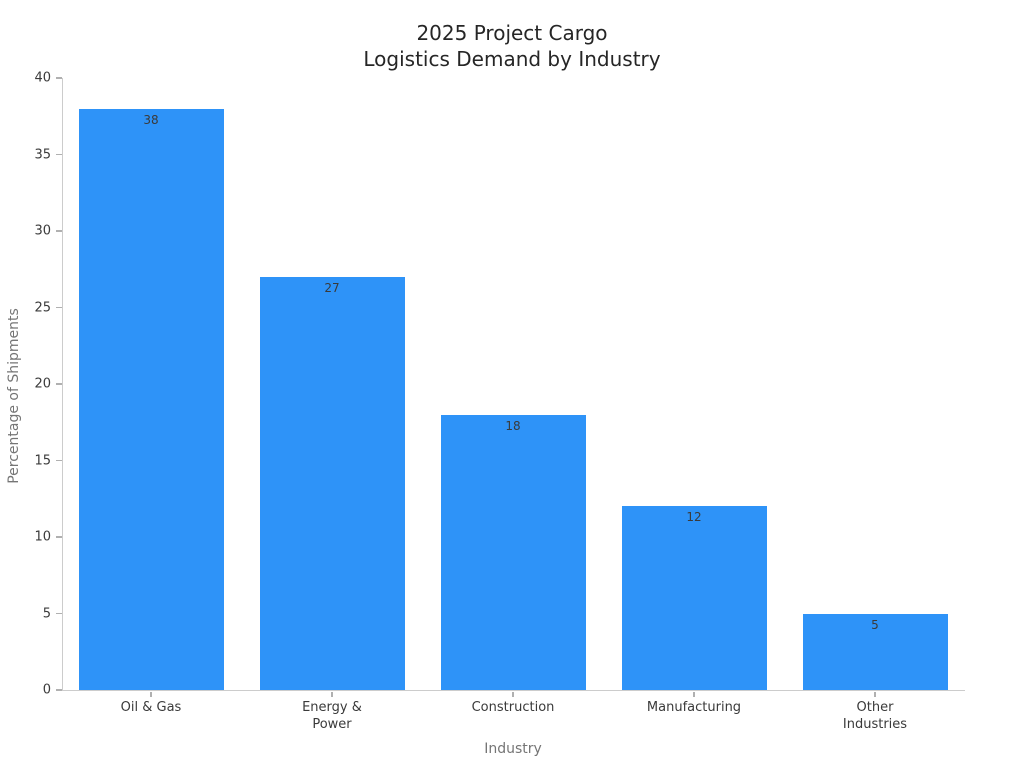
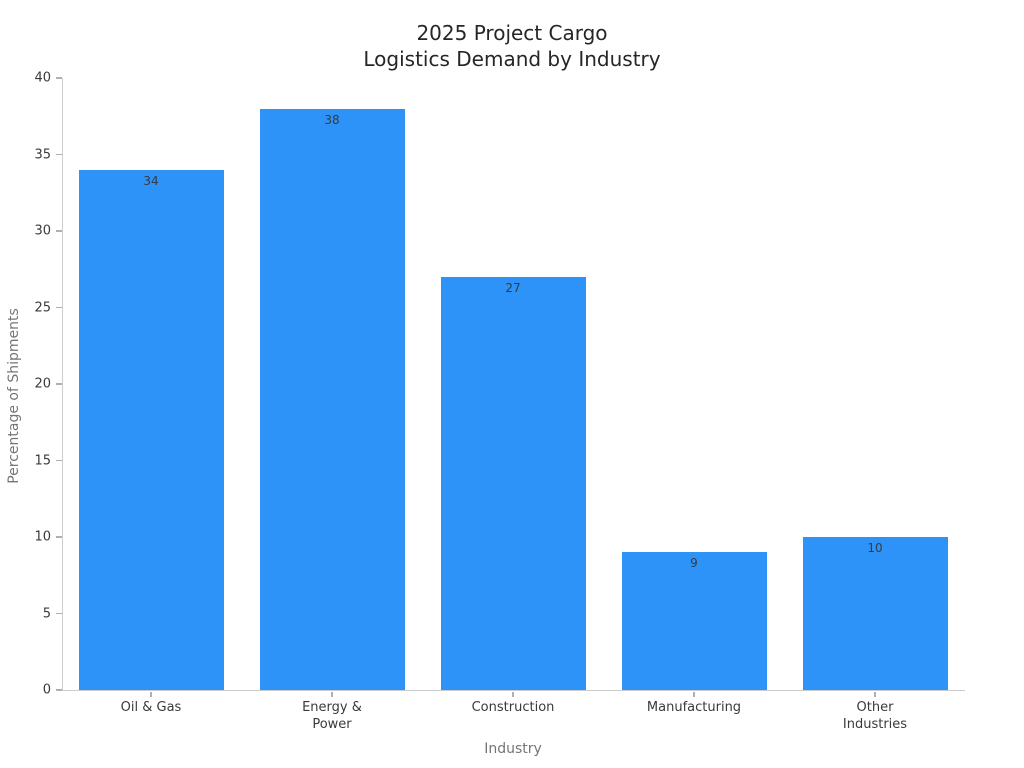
Oil & Gas: 38 -> 34
Energy & Power: 27 -> 38
Construction: 18 -> 27
Manufacturing: 12 -> 9
Other Industries: 5 -> 10
